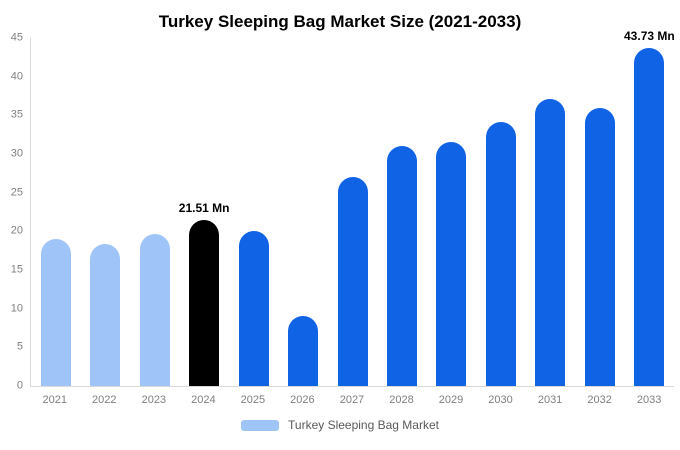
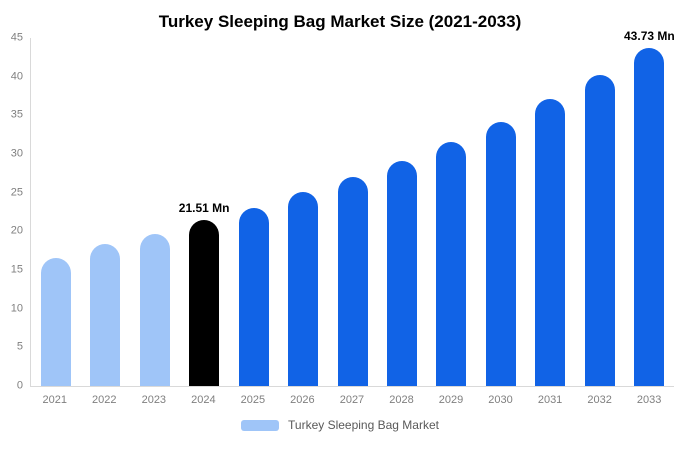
2021: 19 -> 16
2025: 20 -> 23
2026: 9 -> 25
2028: 31 -> 29
2032: 36 -> 40
